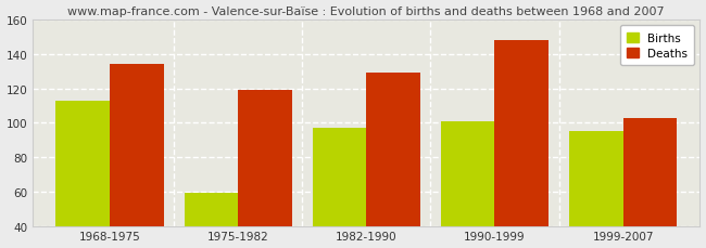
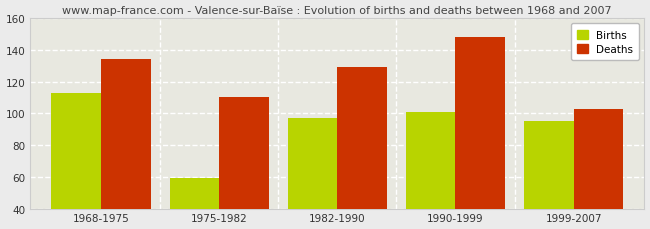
Deaths/1975-1982: 119 -> 110
